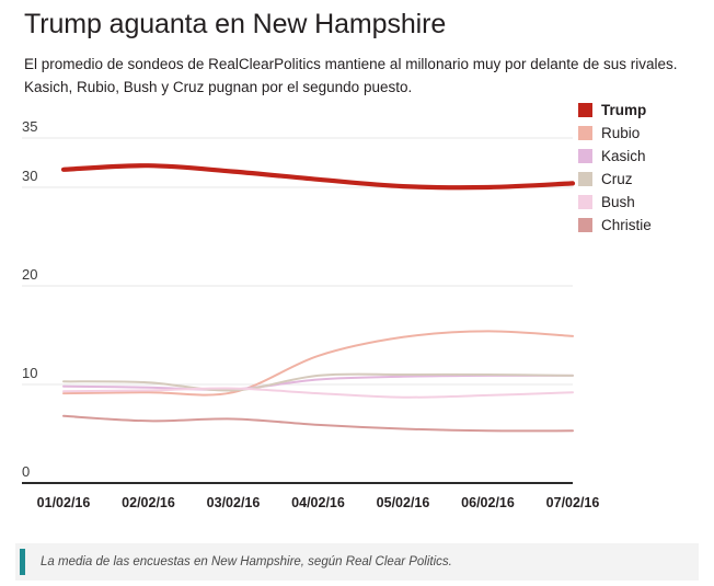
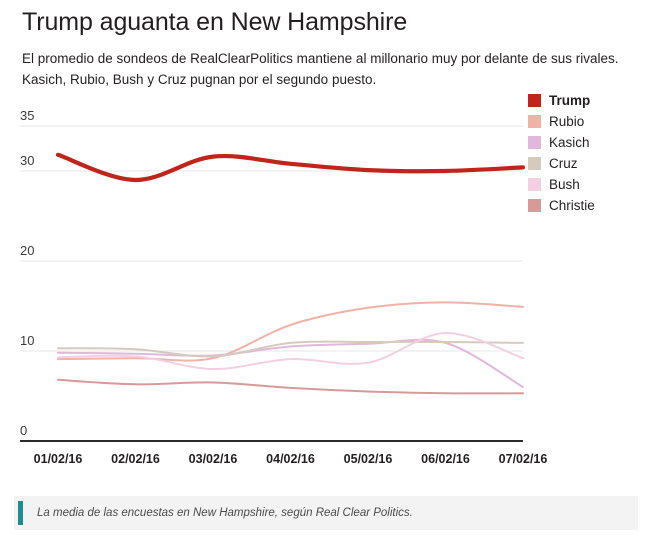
Trump/02/02/16: 32 -> 29
Bush/03/02/16: 10 -> 8
Bush/06/02/16: 9 -> 12
Kasich/07/02/16: 11 -> 6
